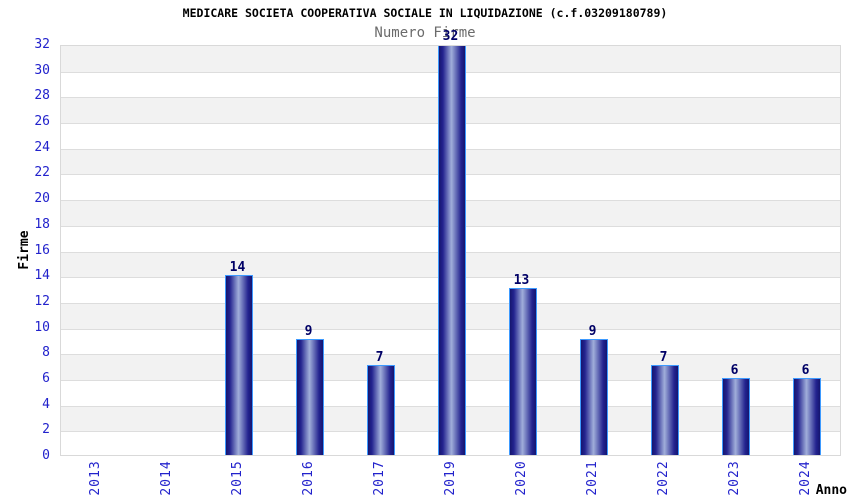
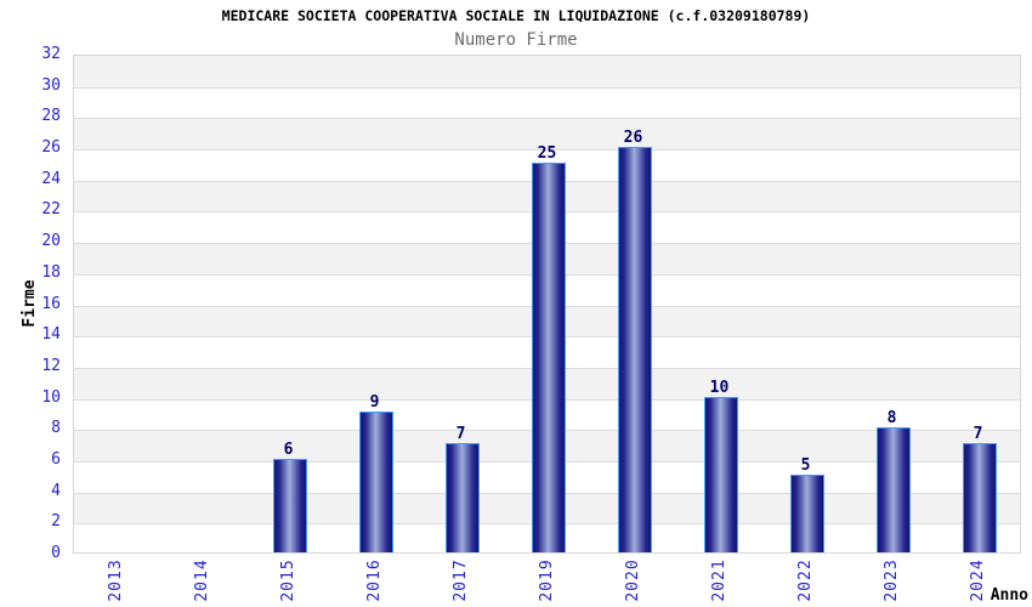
2015: 14 -> 6
2019: 32 -> 25
2020: 13 -> 26
2021: 9 -> 10
2022: 7 -> 5
2023: 6 -> 8
2024: 6 -> 7
